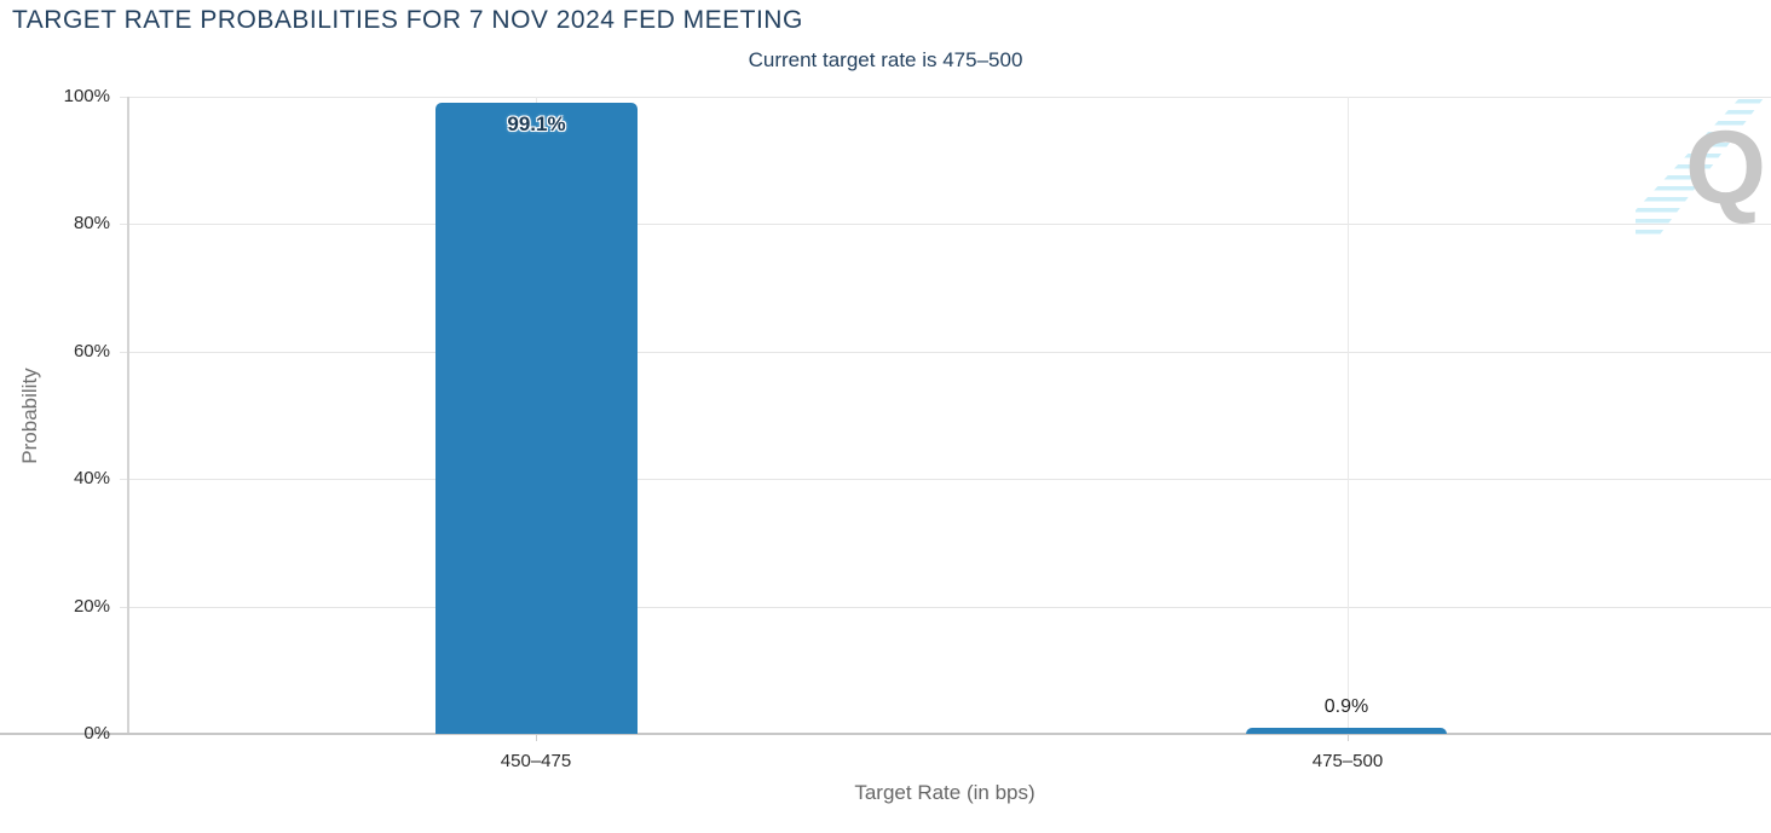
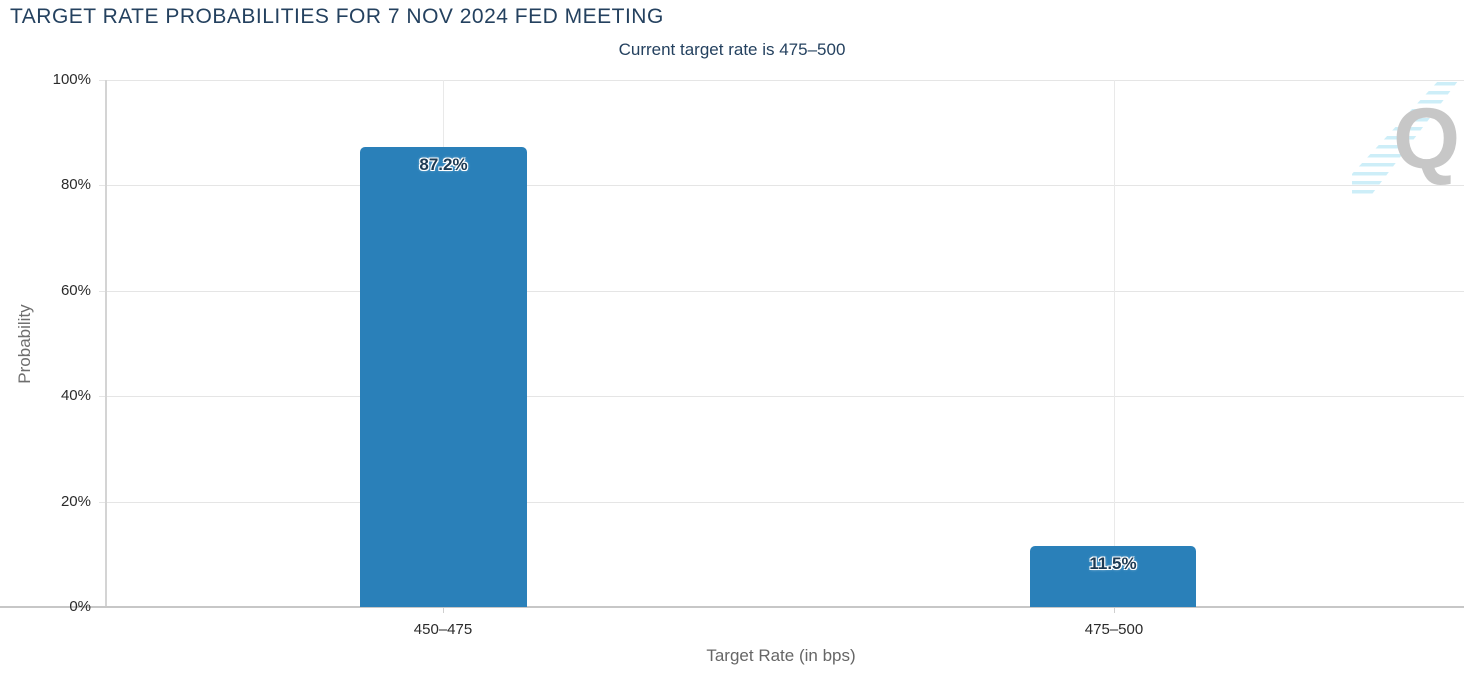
450–475: 99.1% -> 87.2%
475–500: 0.9% -> 11.5%
